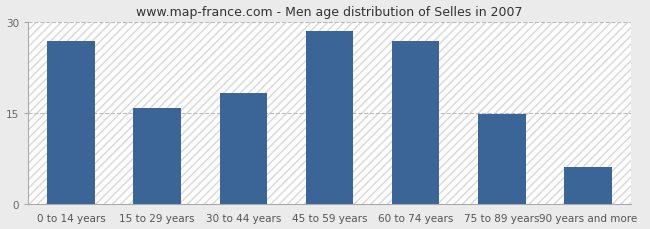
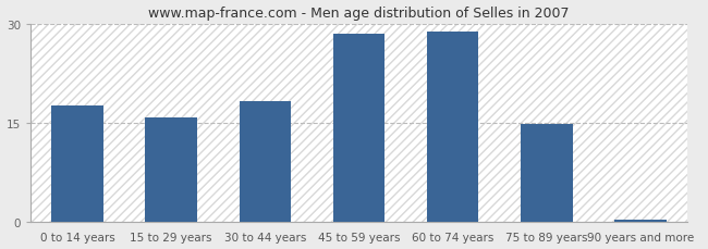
0 to 14 years: 26.8 -> 17.5
60 to 74 years: 26.8 -> 28.7
90 years and more: 6.0 -> 0.3
